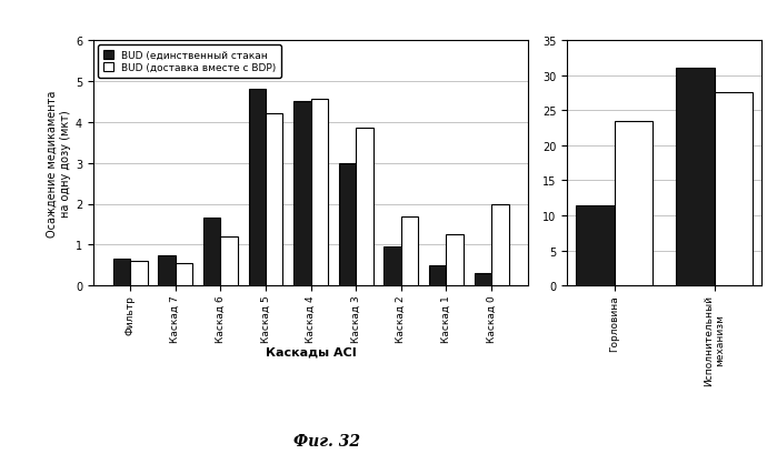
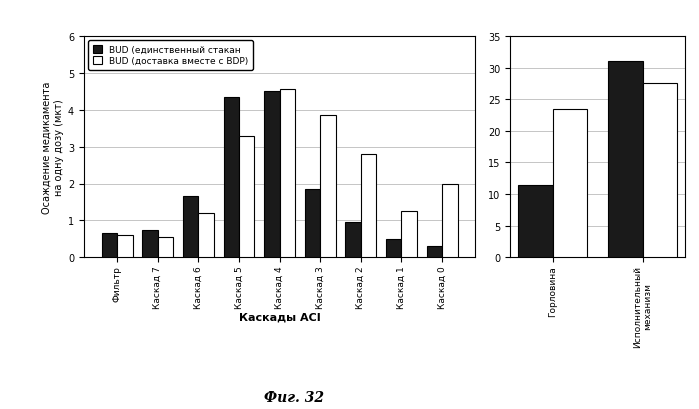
BUD (единственный стакан/Каскад 5: 4.80 -> 4.35
BUD (доставка вместе с BDP)/Каскад 5: 4.20 -> 3.30
BUD (единственный стакан/Каскад 3: 3.00 -> 1.85
BUD (доставка вместе с BDP)/Каскад 2: 1.70 -> 2.80
